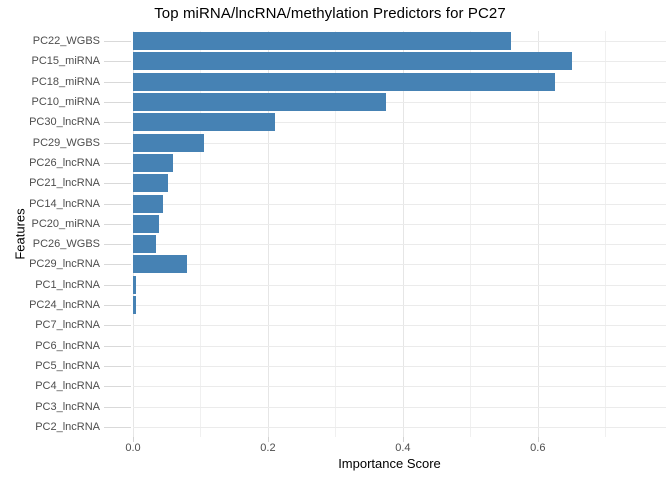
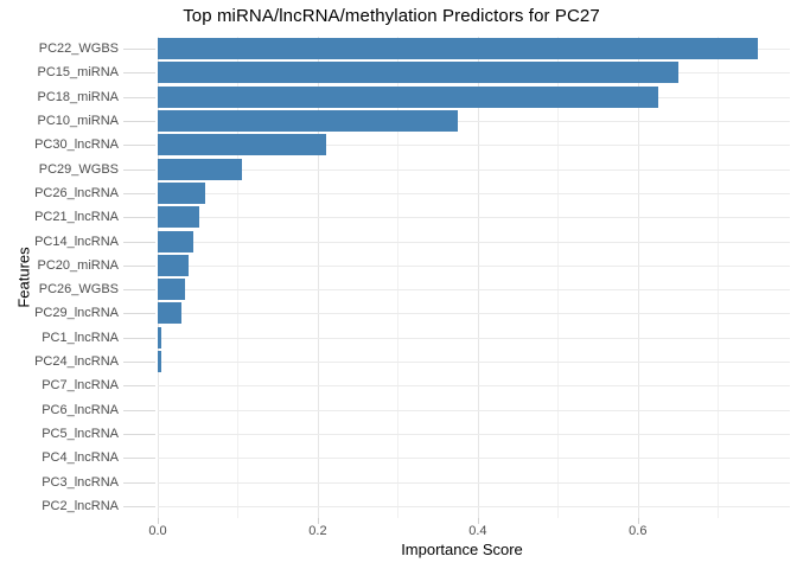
PC22_WGBS: 0.56 -> 0.75
PC29_lncRNA: 0.08 -> 0.03
